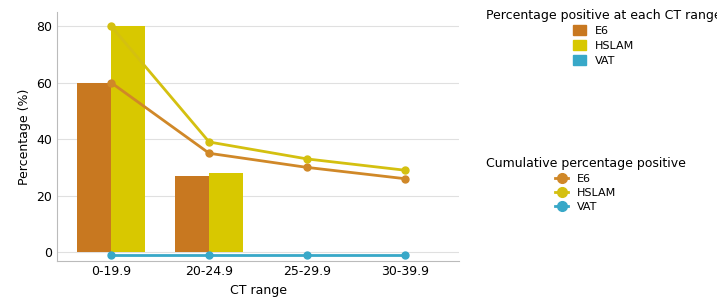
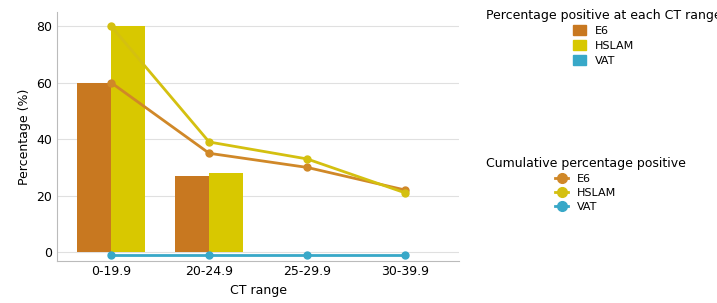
E6/30-39.9: 26 -> 22
HSLAM/30-39.9: 29 -> 21
